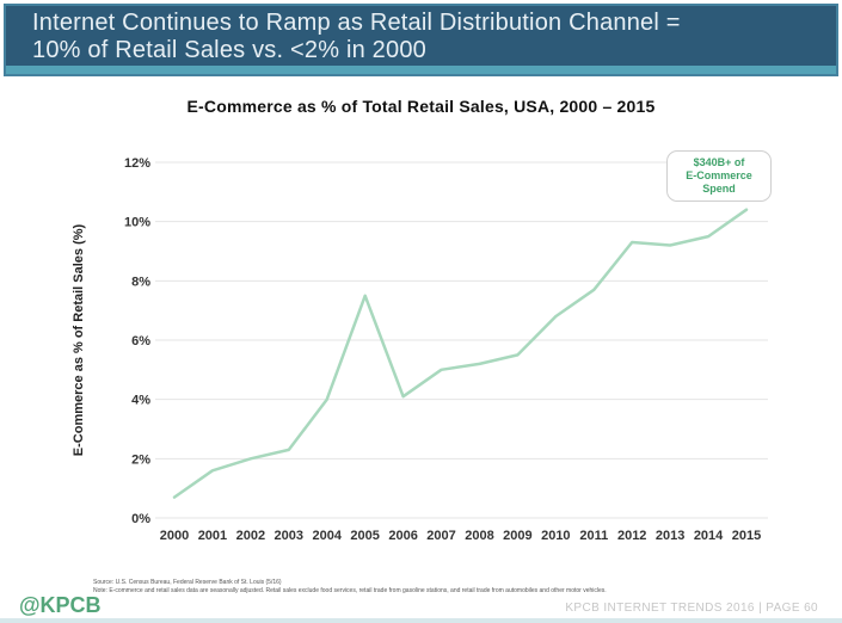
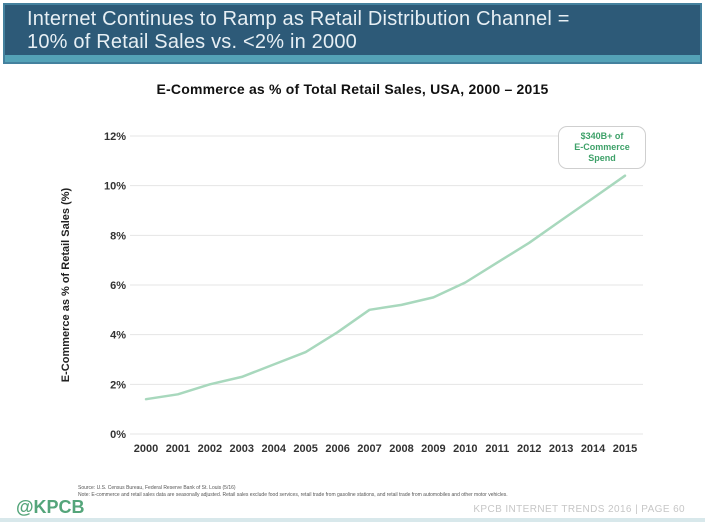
2000: 0.7% -> 1.4%
2004: 4.0% -> 2.8%
2005: 7.5% -> 3.3%
2010: 6.8% -> 6.1%
2011: 7.7% -> 6.9%
2012: 9.3% -> 7.7%
2013: 9.2% -> 8.6%
